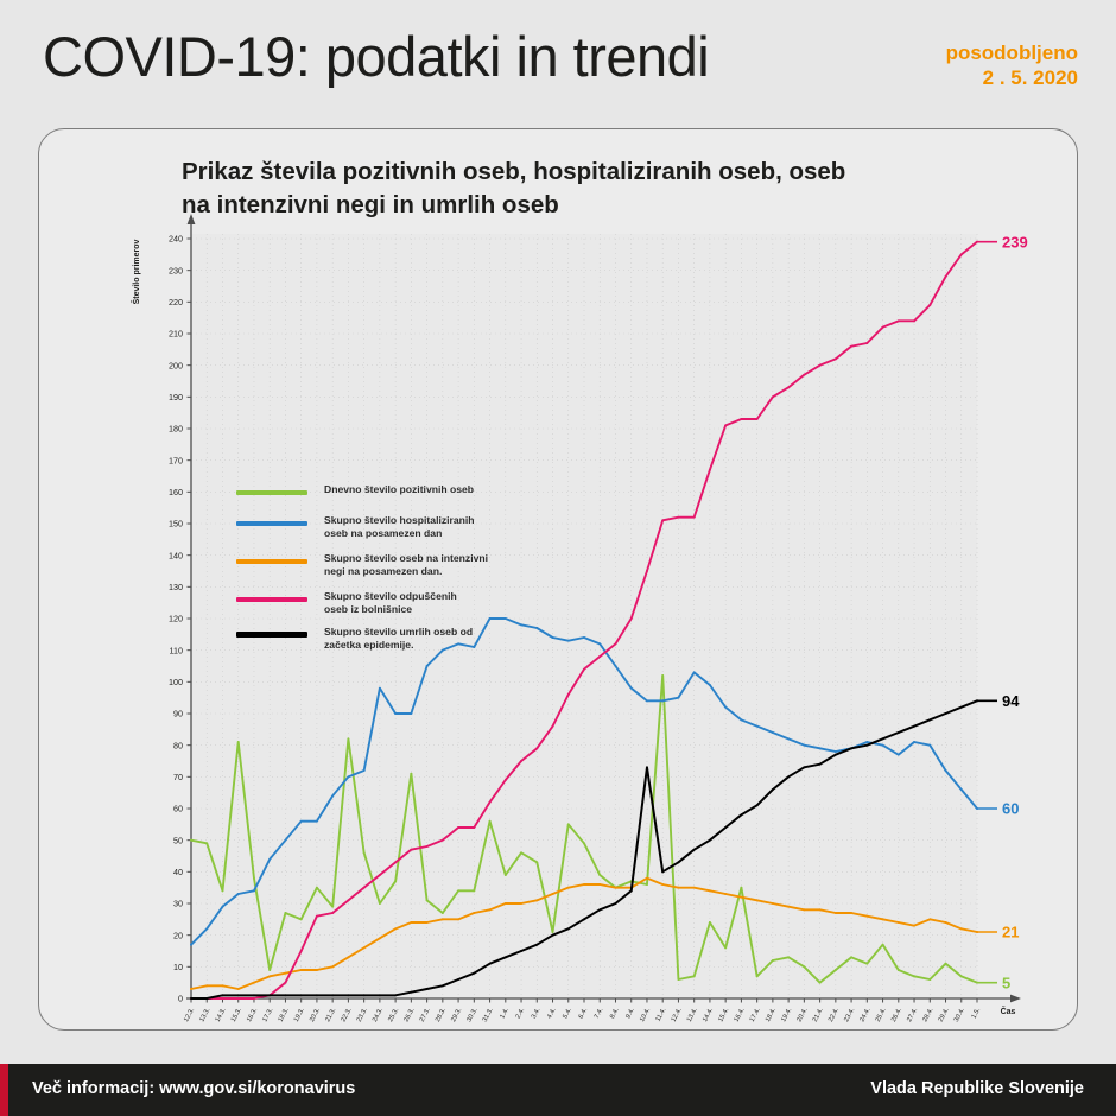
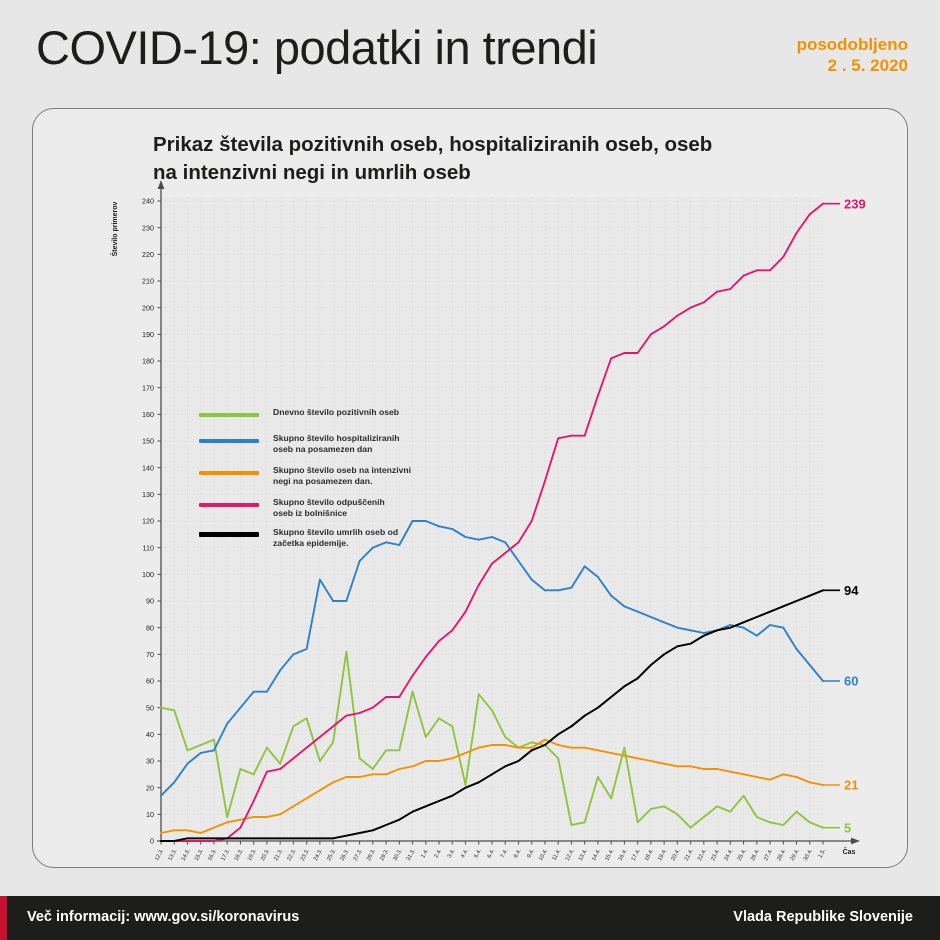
Dnevno število pozitivnih oseb/15.3.: 81 -> 36
Dnevno število pozitivnih oseb/22.3.: 82 -> 43
Skupno število umrlih oseb od začetka epidemije./10.4.: 73 -> 36
Dnevno število pozitivnih oseb/11.4.: 102 -> 31
